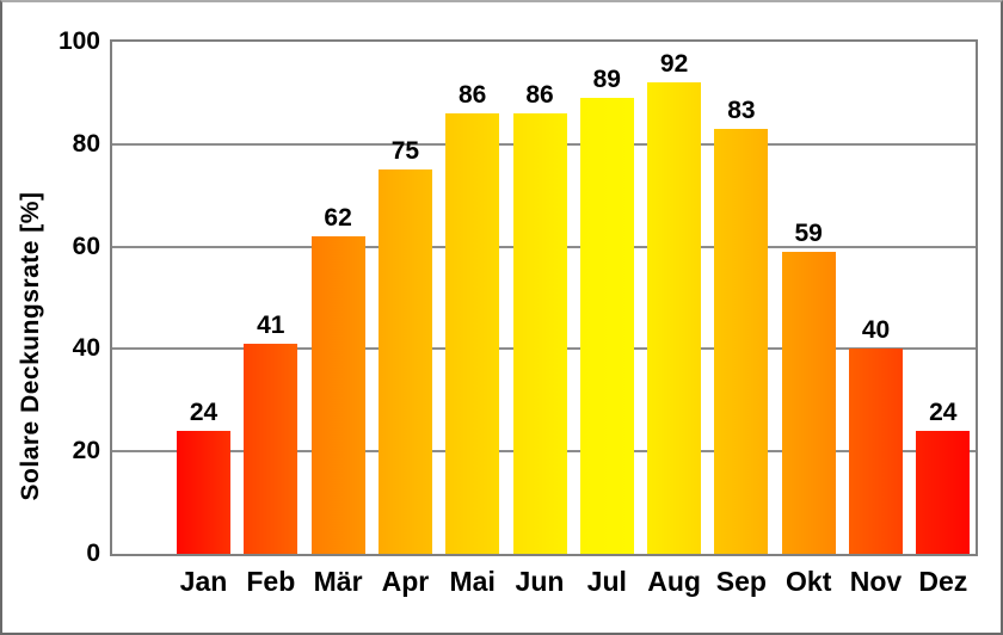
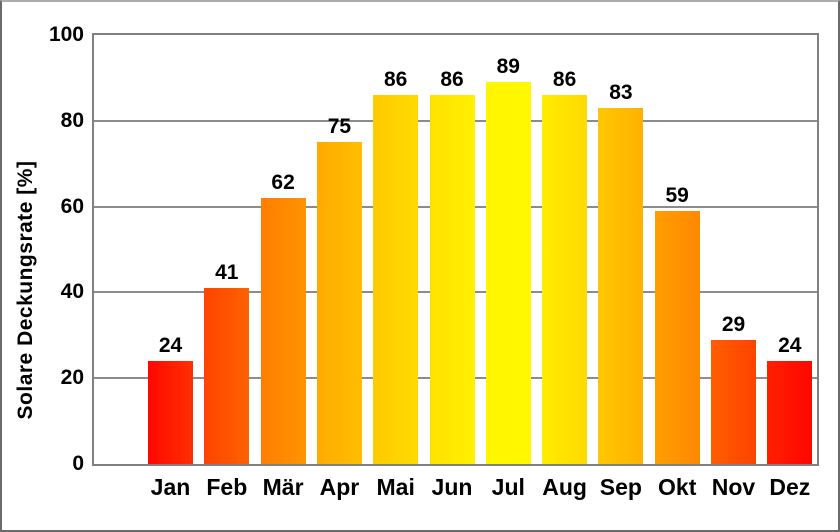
Aug: 92 -> 86
Nov: 40 -> 29
